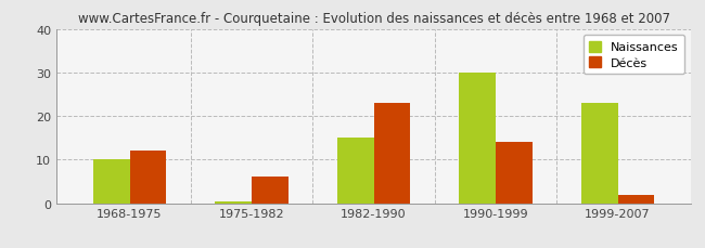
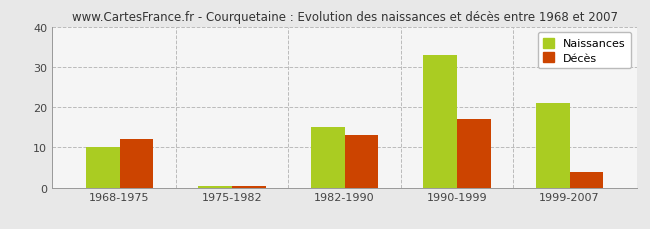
Décès/1975-1982: 6.0 -> 0.5
Décès/1982-1990: 23.0 -> 13.0
Naissances/1990-1999: 30.0 -> 33.0
Décès/1990-1999: 14.0 -> 17.0
Naissances/1999-2007: 23.0 -> 21.0
Décès/1999-2007: 2.0 -> 4.0
